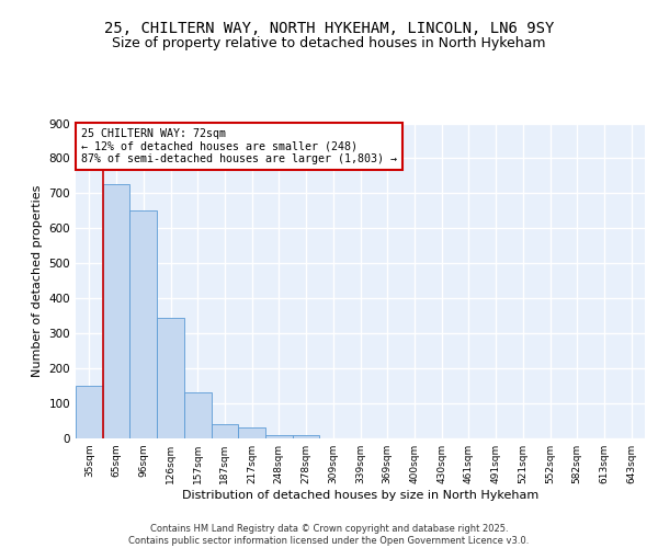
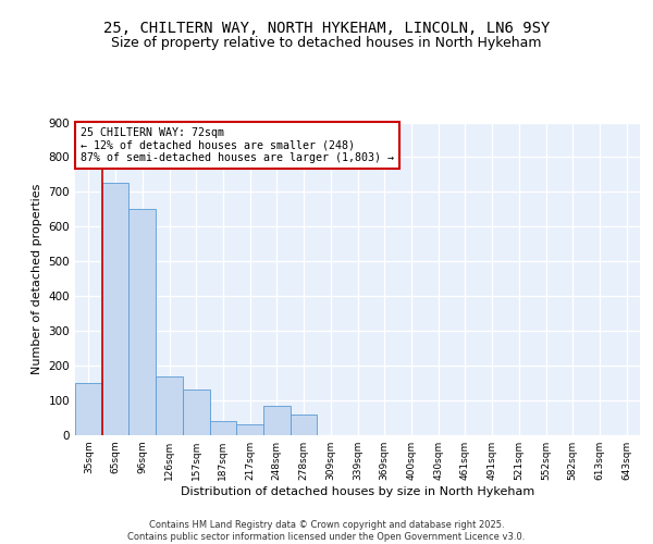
126sqm: 343 -> 170
248sqm: 10 -> 85
278sqm: 8 -> 60
